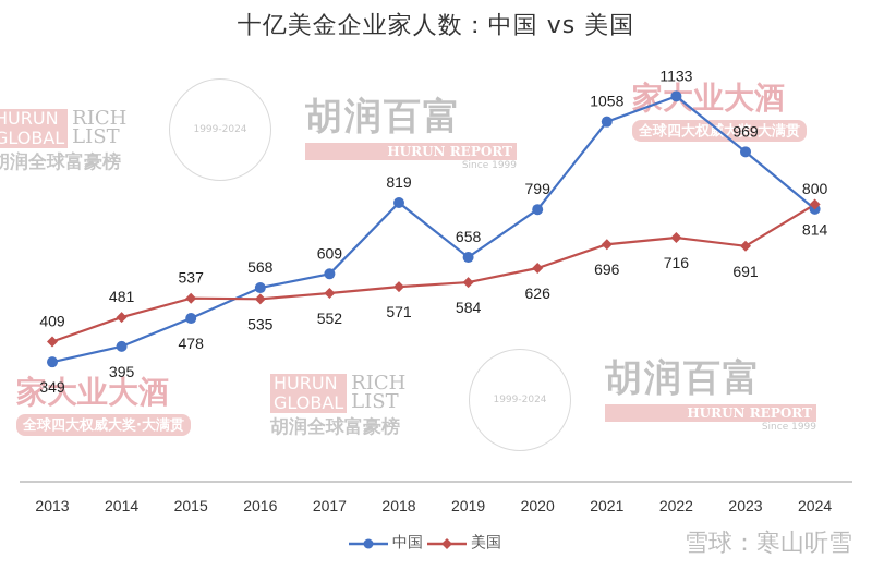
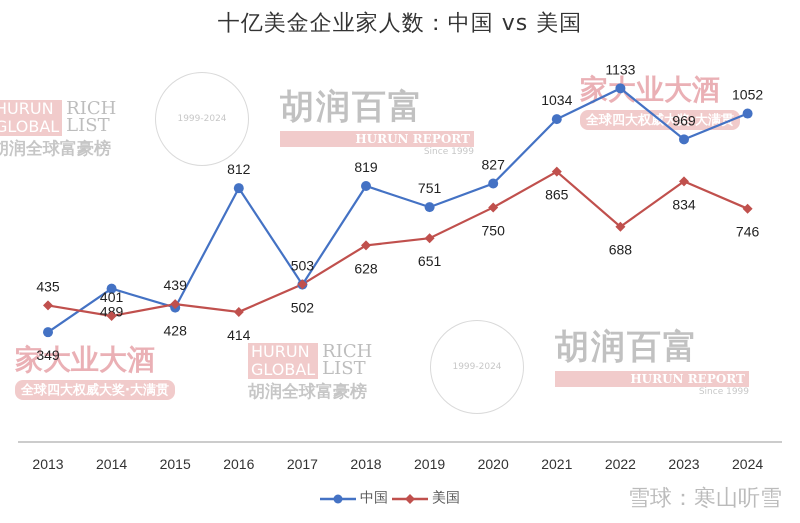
美国/2013: 409 -> 435
中国/2014: 395 -> 489
美国/2014: 481 -> 401
中国/2015: 478 -> 428
美国/2015: 537 -> 439
中国/2016: 568 -> 812
美国/2016: 535 -> 414
中国/2017: 609 -> 502
美国/2017: 552 -> 503
美国/2018: 571 -> 628
中国/2019: 658 -> 751
美国/2019: 584 -> 651
中国/2020: 799 -> 827
美国/2020: 626 -> 750
中国/2021: 1058 -> 1034
美国/2021: 696 -> 865
美国/2022: 716 -> 688
美国/2023: 691 -> 834
中国/2024: 800 -> 1052
美国/2024: 814 -> 746
